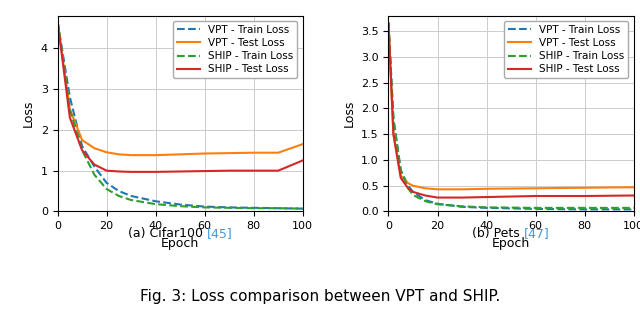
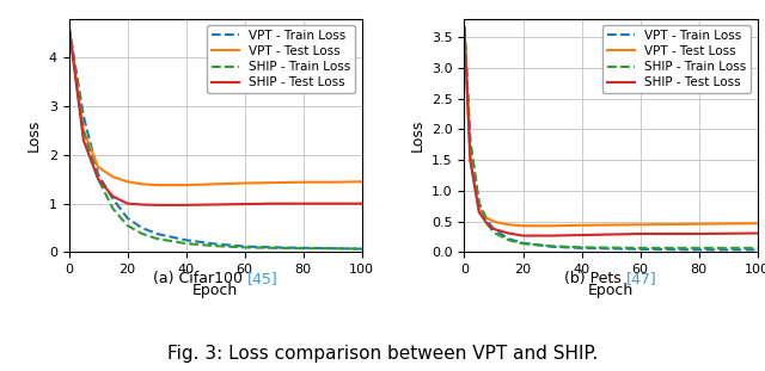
VPT - Test Loss/100: 1.65 -> 1.45
SHIP - Test Loss/100: 1.25 -> 1.00
